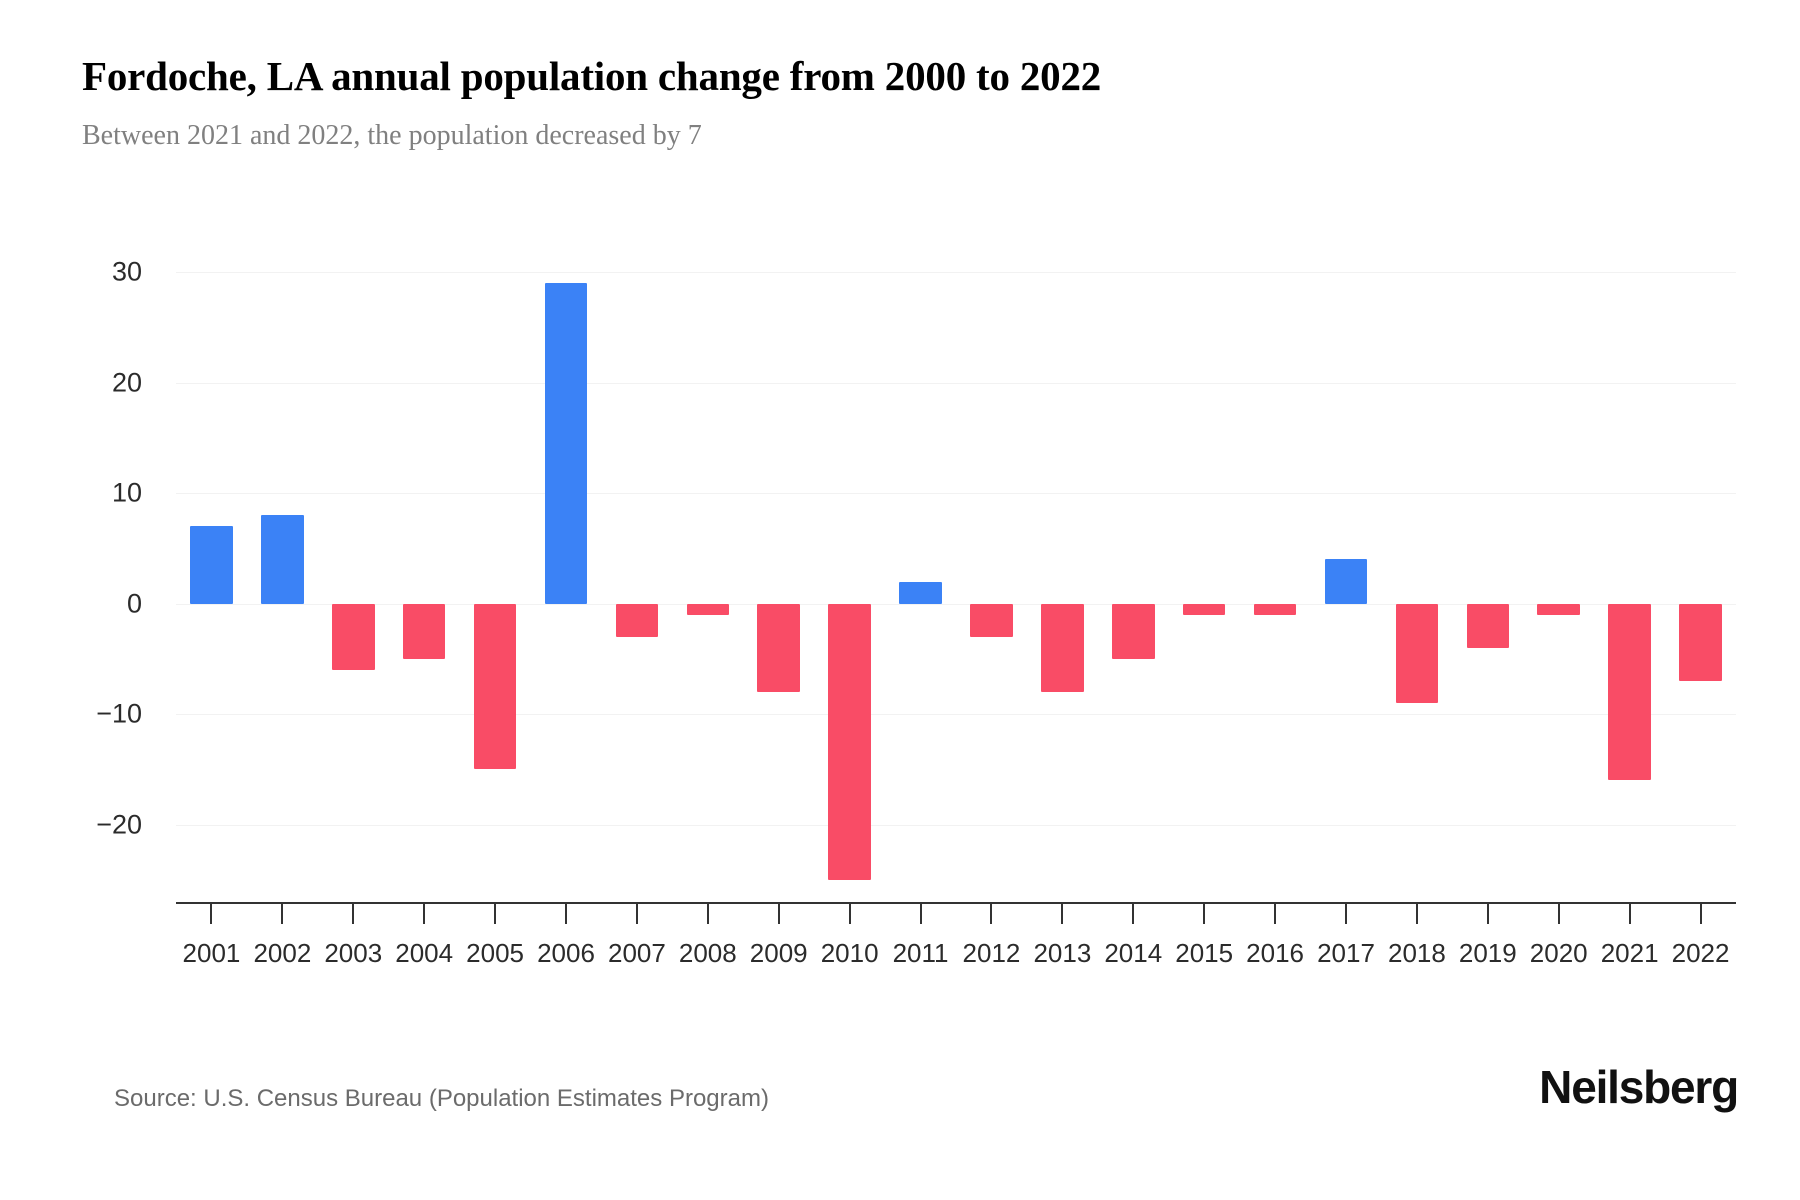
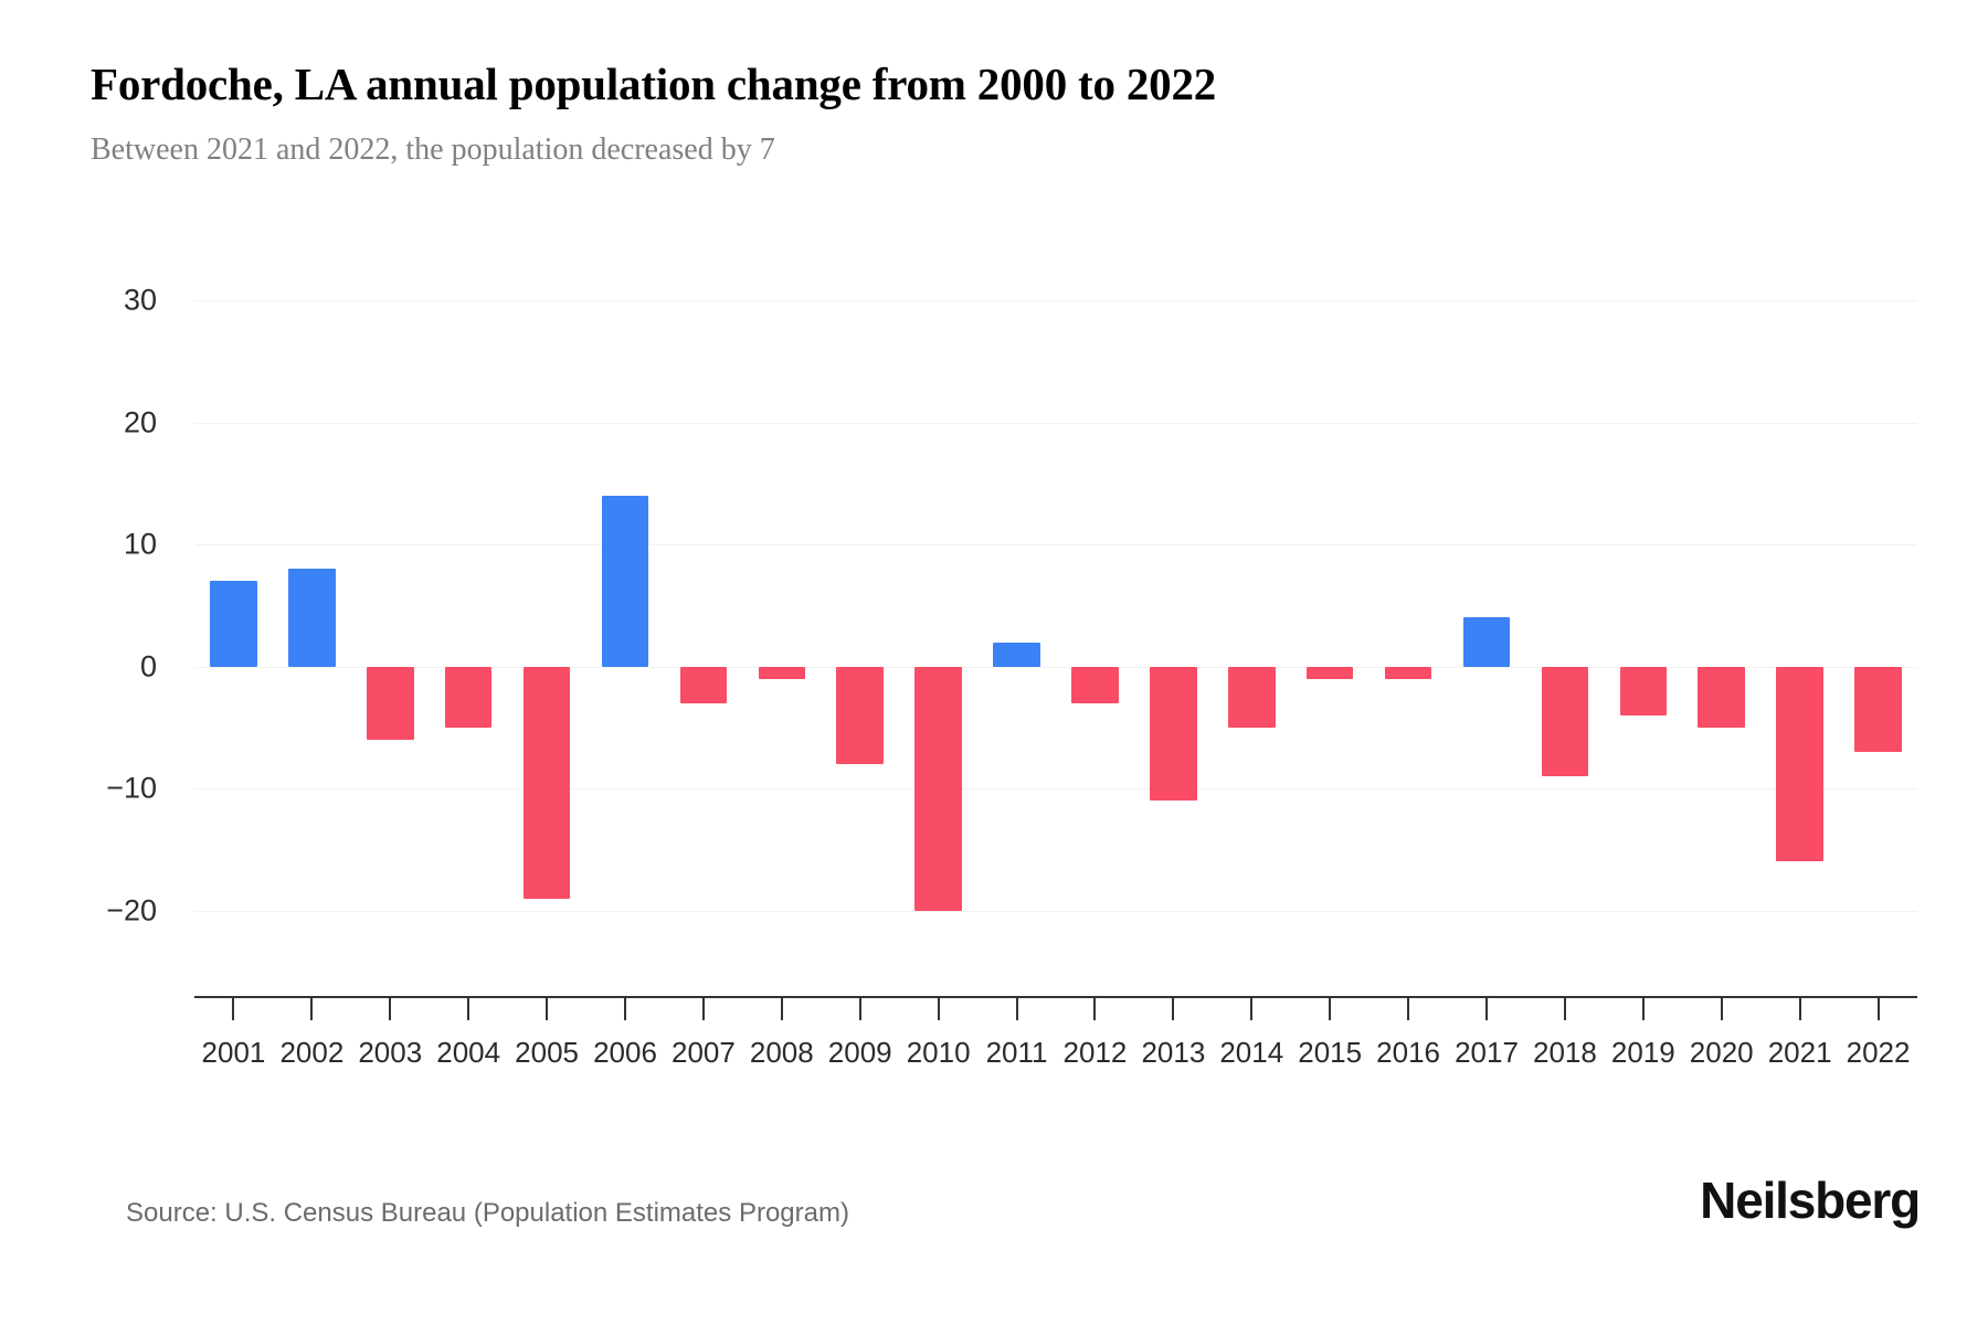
2005: -15 -> -19
2006: 29 -> 14
2010: -25 -> -20
2013: -8 -> -11
2020: -1 -> -5
